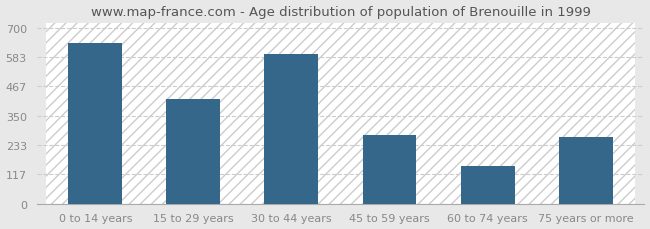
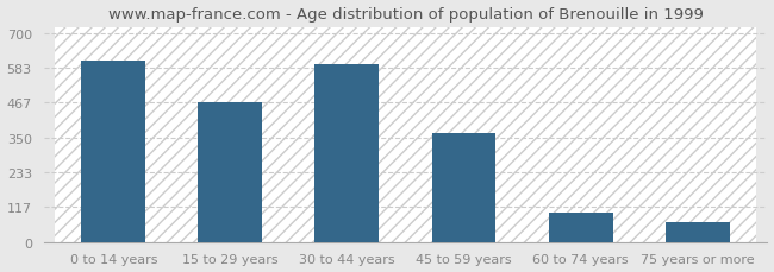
0 to 14 years: 640 -> 610
15 to 29 years: 415 -> 470
45 to 59 years: 275 -> 365
60 to 74 years: 150 -> 100
75 years or more: 265 -> 65
